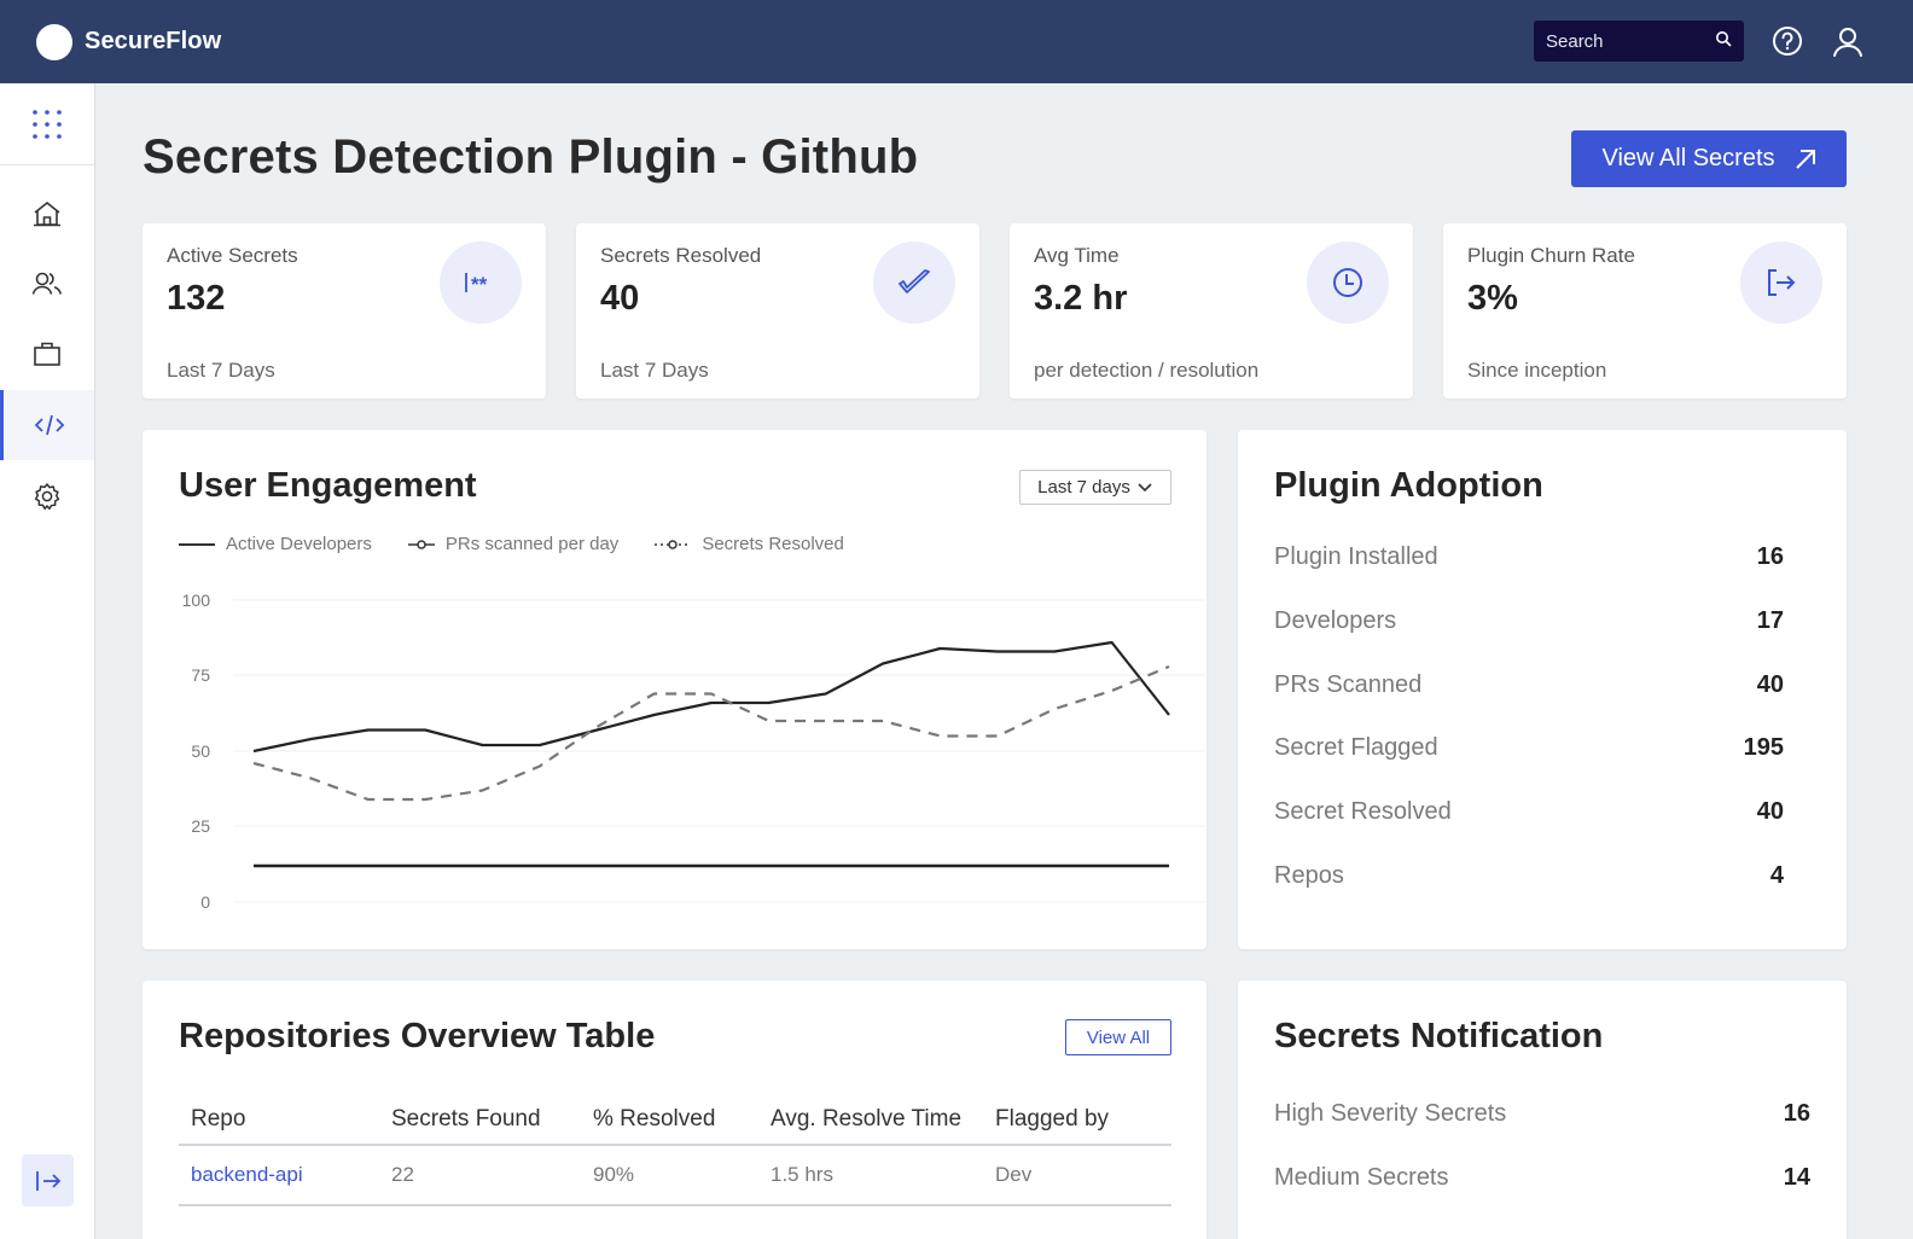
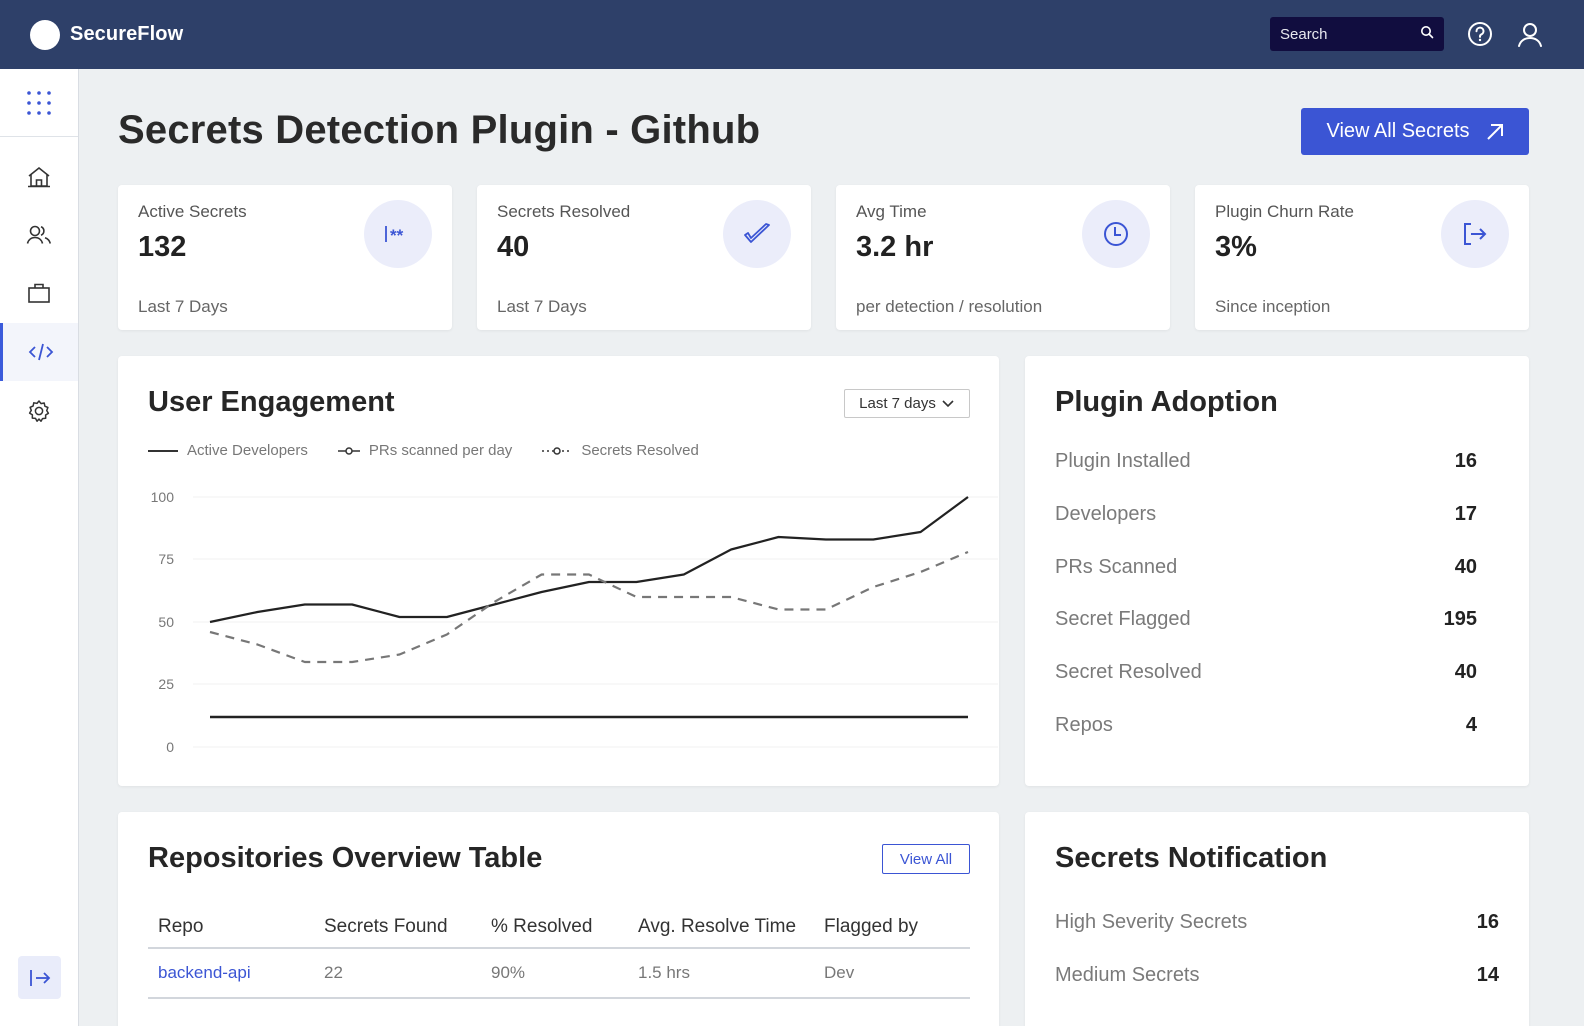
Active Developers/16: 62 -> 100
